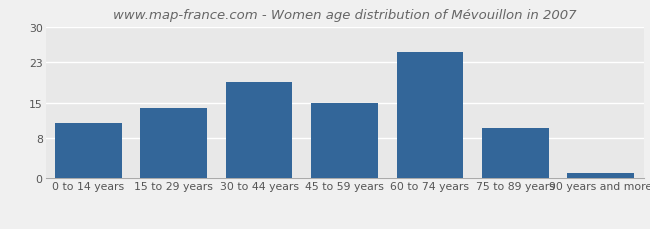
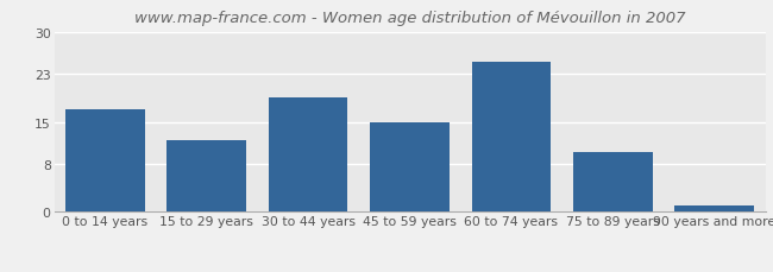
0 to 14 years: 11 -> 17
15 to 29 years: 14 -> 12
